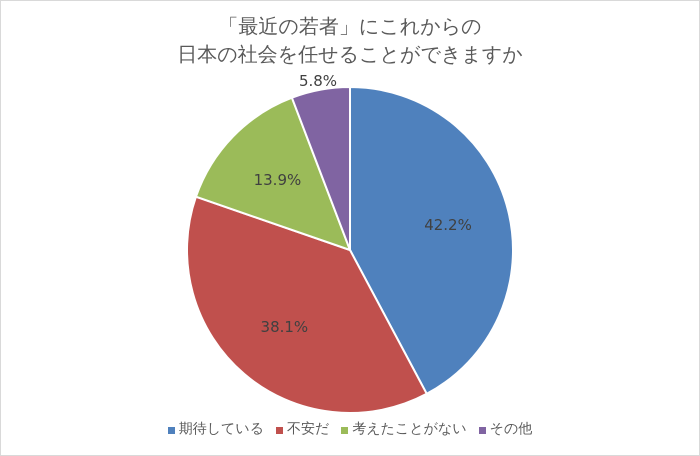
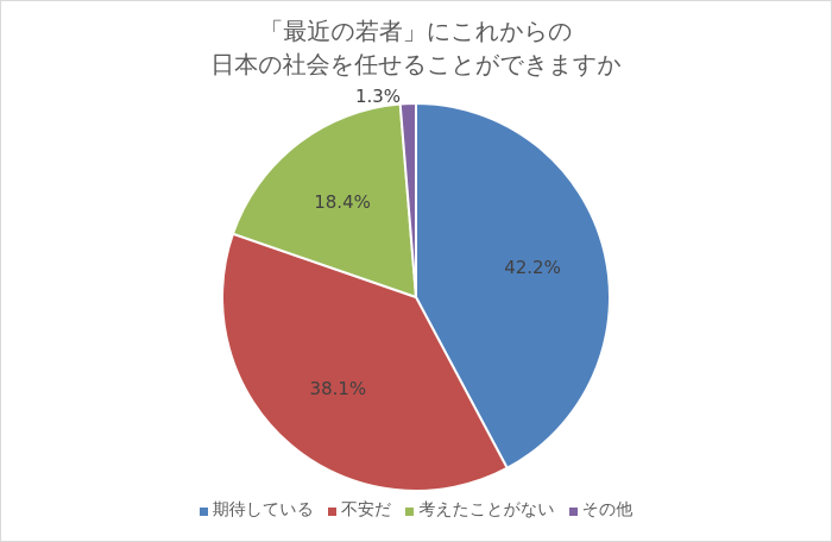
考えたことがない: 13.9% -> 18.4%
その他: 5.8% -> 1.3%
